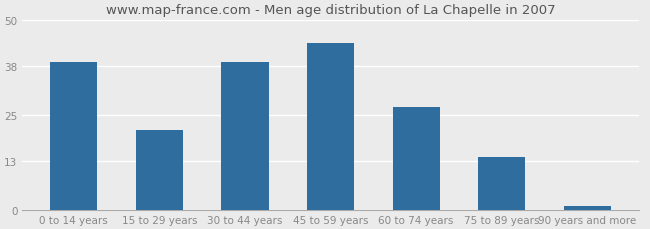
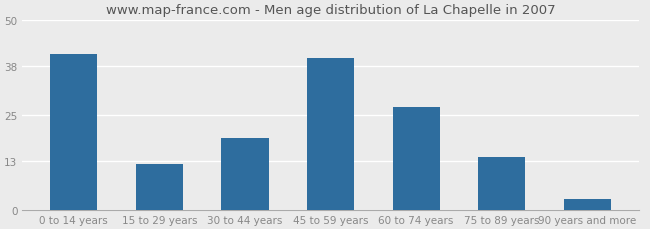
0 to 14 years: 39 -> 41
15 to 29 years: 21 -> 12
30 to 44 years: 39 -> 19
45 to 59 years: 44 -> 40
90 years and more: 1 -> 3
